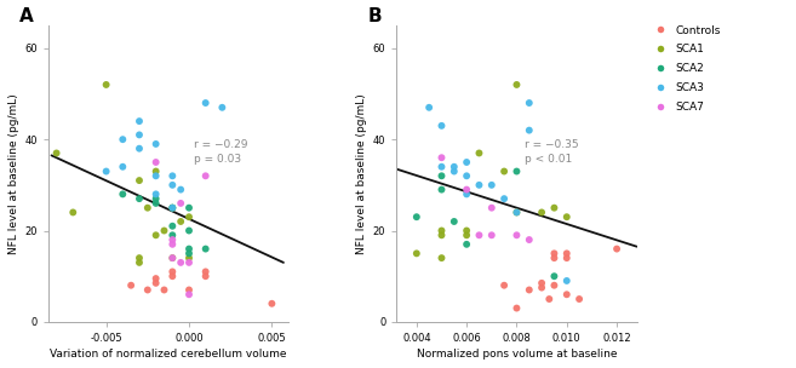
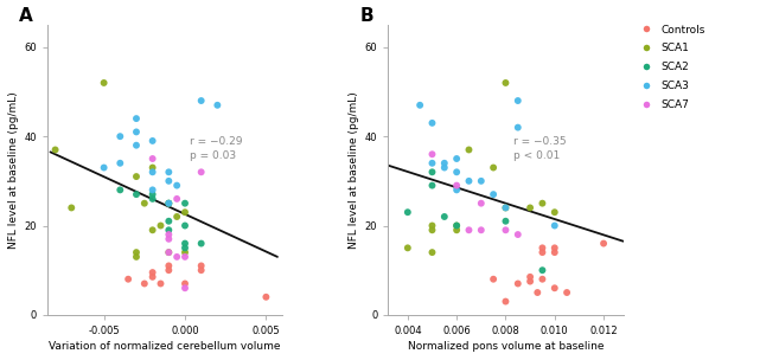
SCA2/0.006: 17 -> 20
SCA2/0.008: 33 -> 21
SCA3/0.010: 9 -> 20
